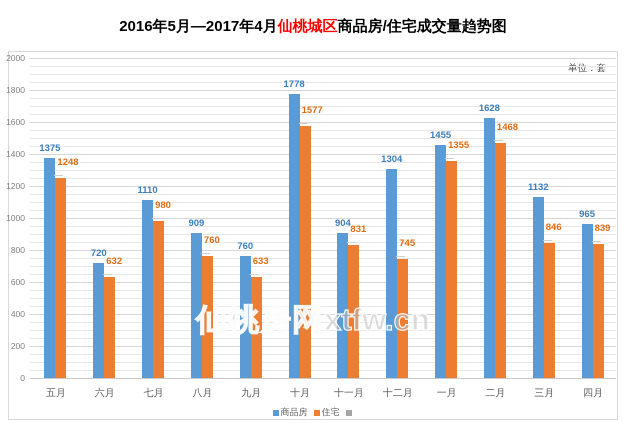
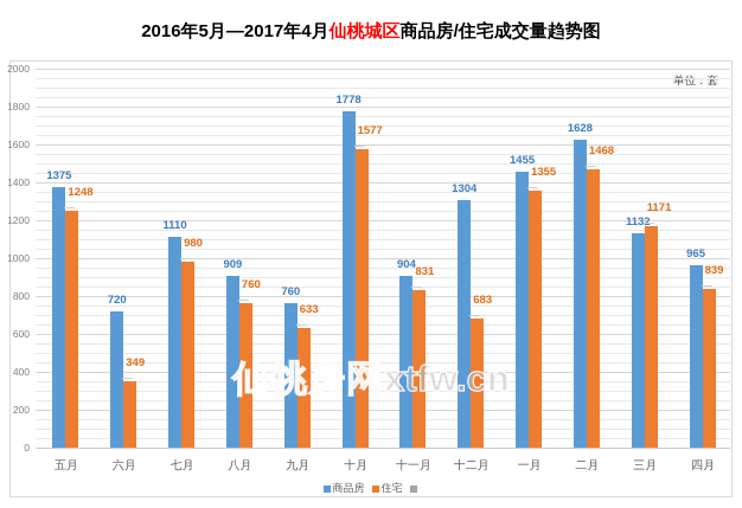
住宅/六月: 632 -> 349
住宅/十二月: 745 -> 683
住宅/三月: 846 -> 1171
